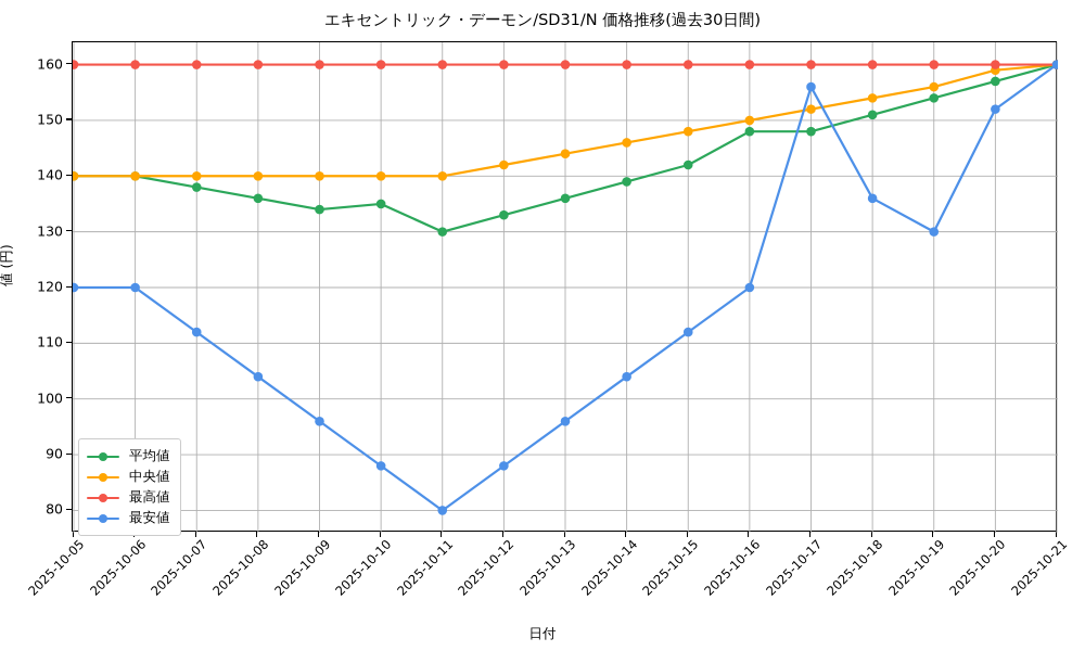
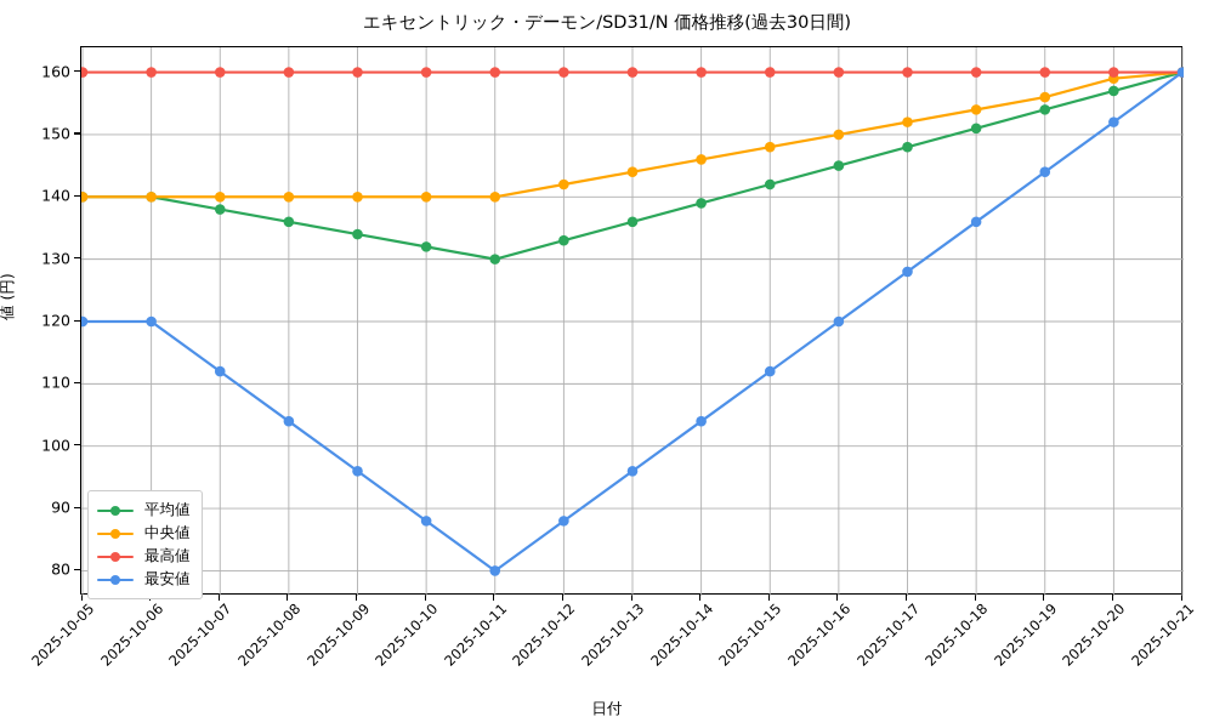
平均値/2025-10-10: 135 -> 132
平均値/2025-10-16: 148 -> 145
最安値/2025-10-17: 156 -> 128
最安値/2025-10-19: 130 -> 144
